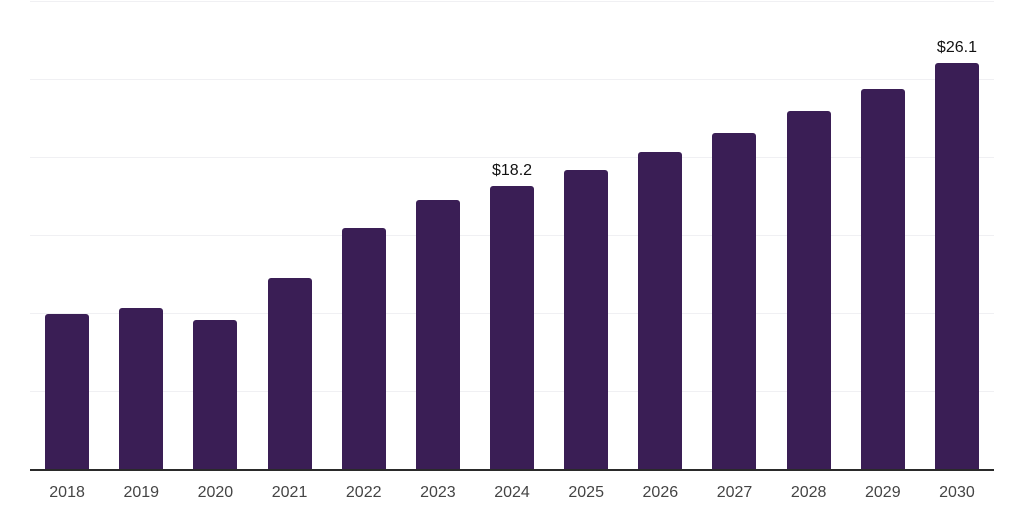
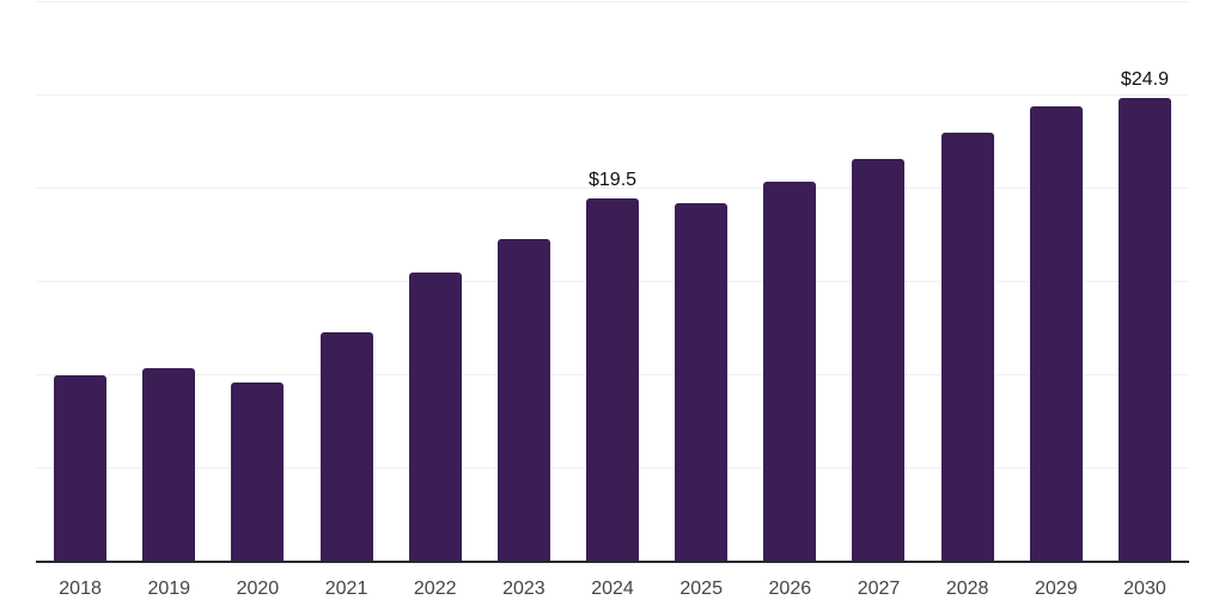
2024: $18.2 -> $19.5
2030: $26.1 -> $24.9
